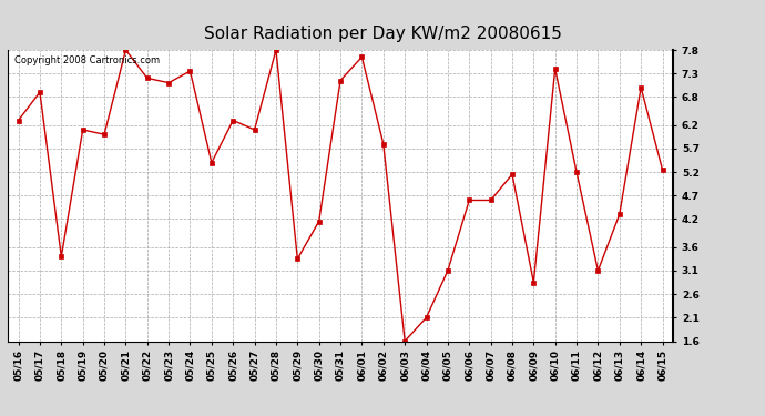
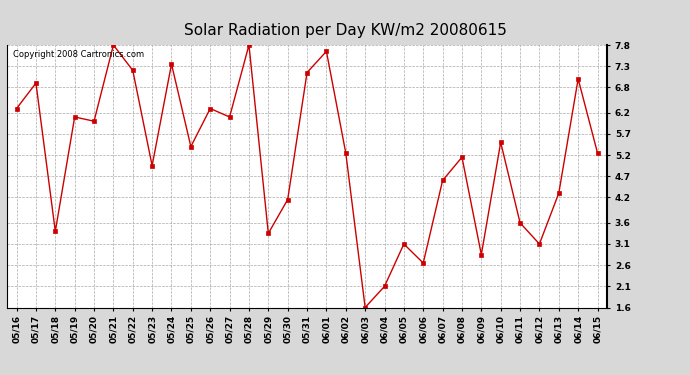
05/23: 7.10 -> 4.95
06/02: 5.80 -> 5.25
06/06: 4.60 -> 2.65
06/10: 7.40 -> 5.50
06/11: 5.20 -> 3.60
